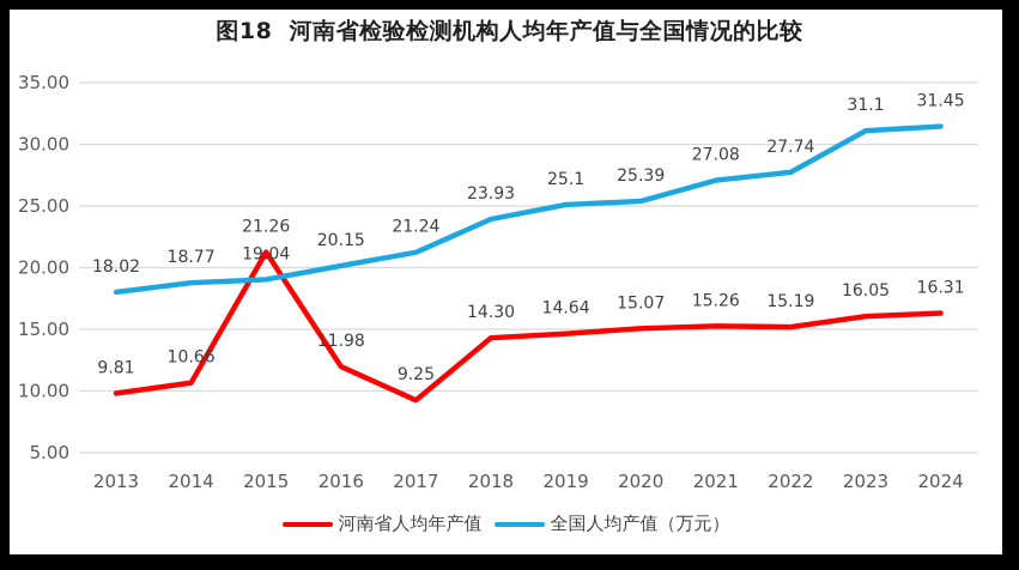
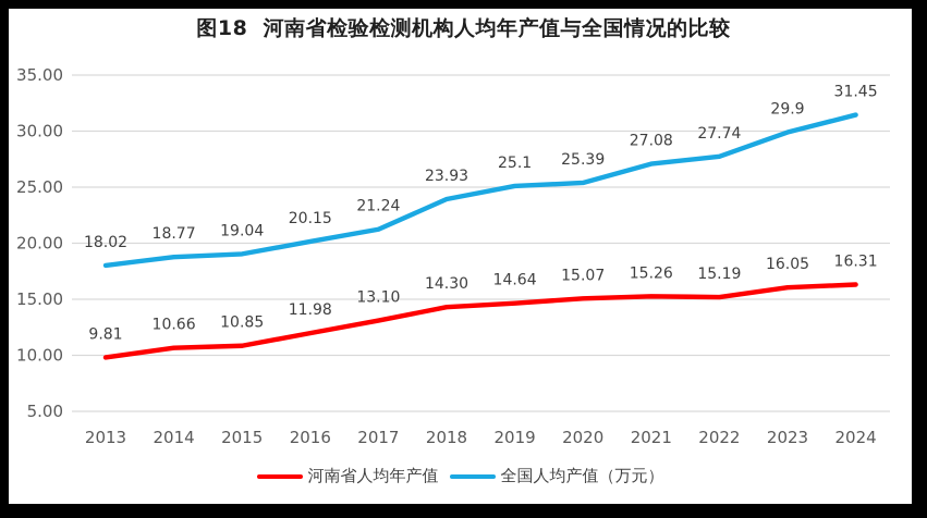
河南省人均年产值/2015: 21.26 -> 10.85
河南省人均年产值/2017: 9.25 -> 13.10
全国人均产值（万元）/2023: 31.1 -> 29.9
